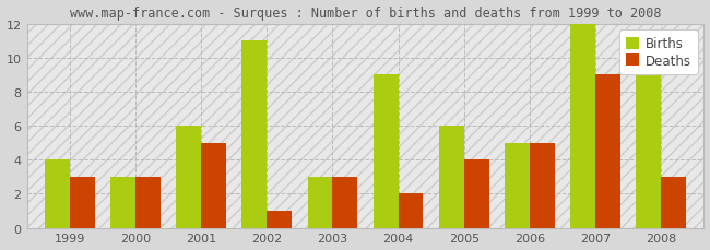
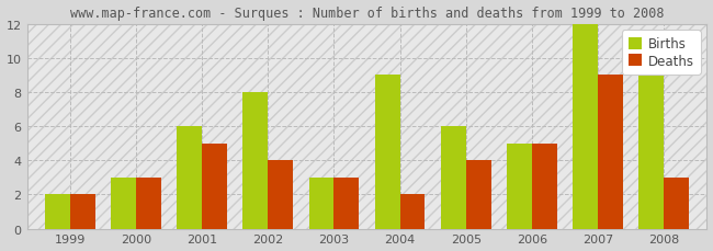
Births/1999: 4 -> 2
Deaths/1999: 3 -> 2
Births/2002: 11 -> 8
Deaths/2002: 1 -> 4
